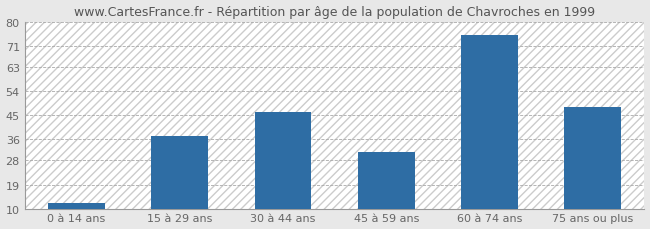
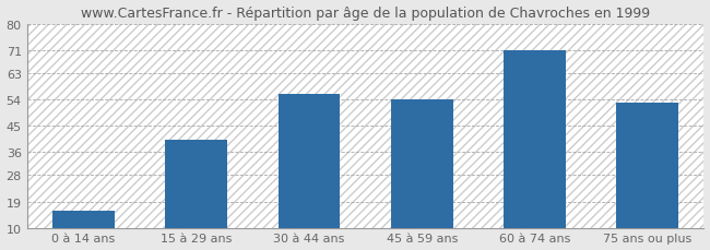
0 à 14 ans: 12 -> 16
15 à 29 ans: 37 -> 40
30 à 44 ans: 46 -> 56
45 à 59 ans: 31 -> 54
60 à 74 ans: 75 -> 71
75 ans ou plus: 48 -> 53
